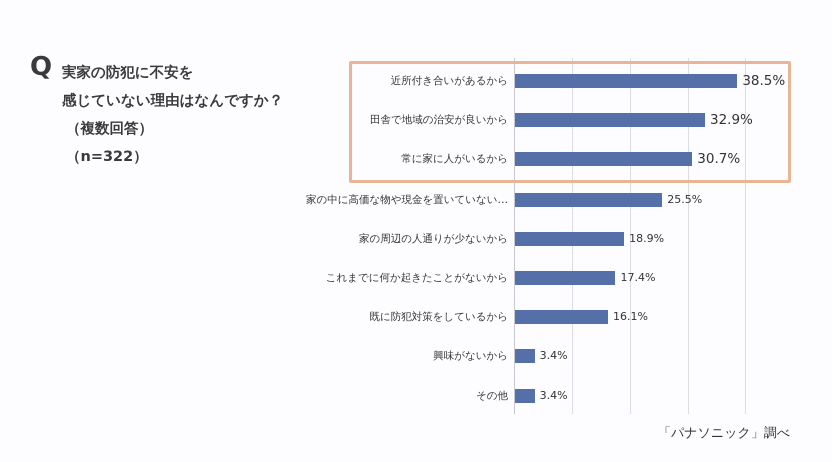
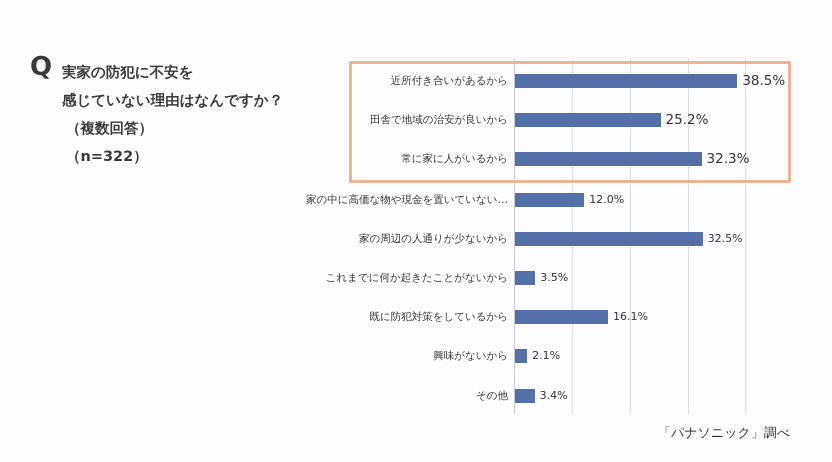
田舎で地域の治安が良いから: 32.9% -> 25.2%
常に家に人がいるから: 30.7% -> 32.3%
家の中に高価な物や現金を置いていない…: 25.5% -> 12.0%
家の周辺の人通りが少ないから: 18.9% -> 32.5%
これまでに何か起きたことがないから: 17.4% -> 3.5%
興味がないから: 3.4% -> 2.1%
